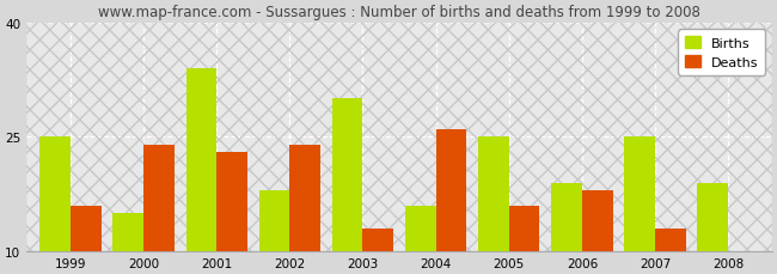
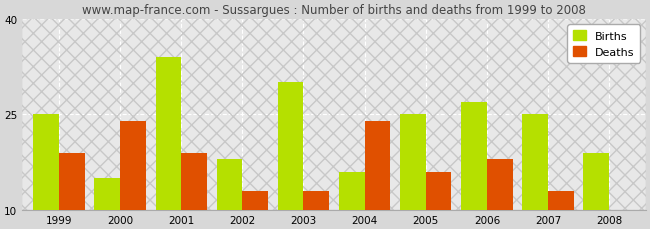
Deaths/1999: 16 -> 19
Deaths/2001: 23 -> 19
Deaths/2002: 24 -> 13
Deaths/2004: 26 -> 24
Births/2006: 19 -> 27
